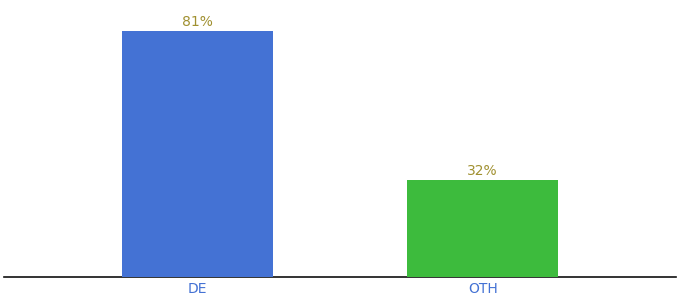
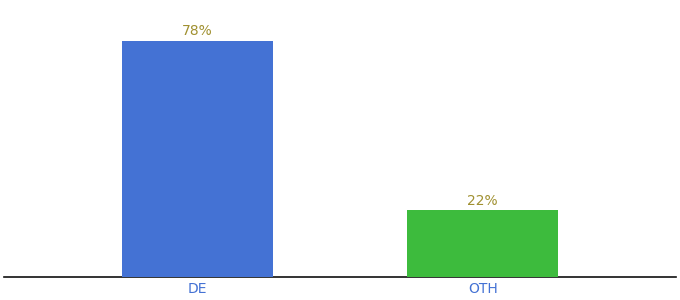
DE: 81% -> 78%
OTH: 32% -> 22%
